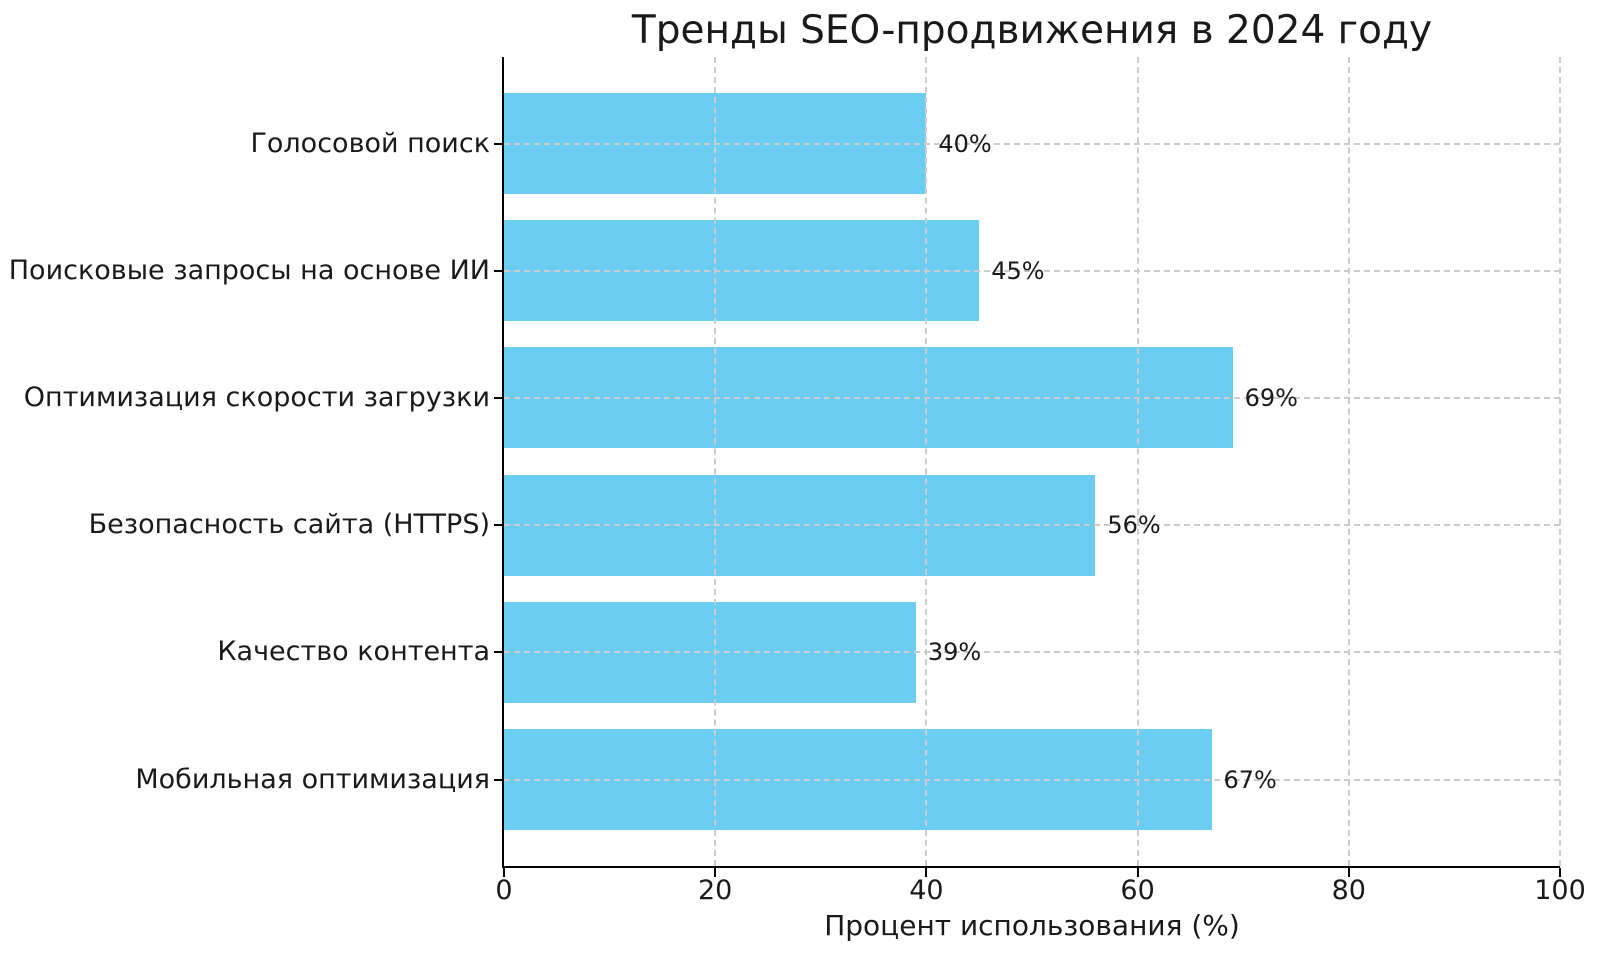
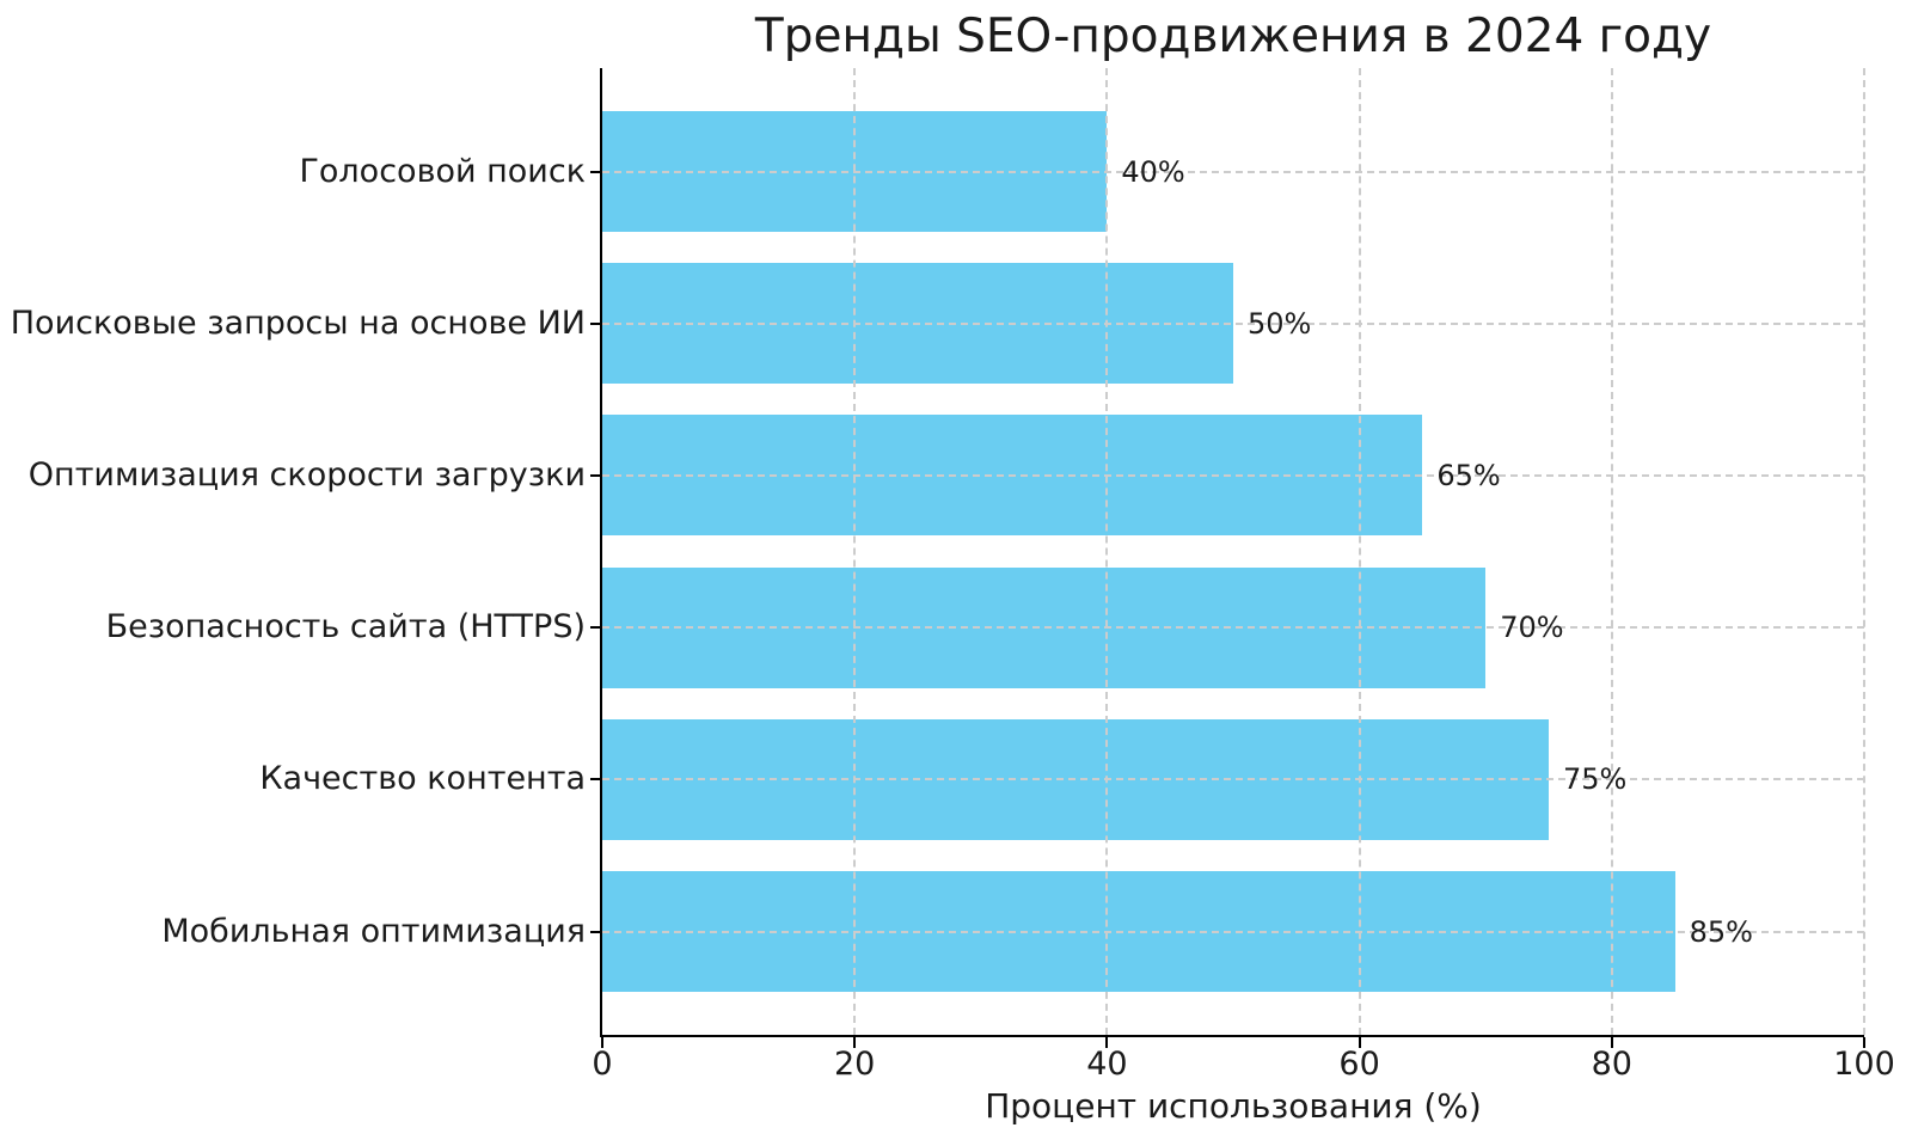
Поисковые запросы на основе ИИ: 45% -> 50%
Оптимизация скорости загрузки: 69% -> 65%
Безопасность сайта (HTTPS): 56% -> 70%
Качество контента: 39% -> 75%
Мобильная оптимизация: 67% -> 85%
